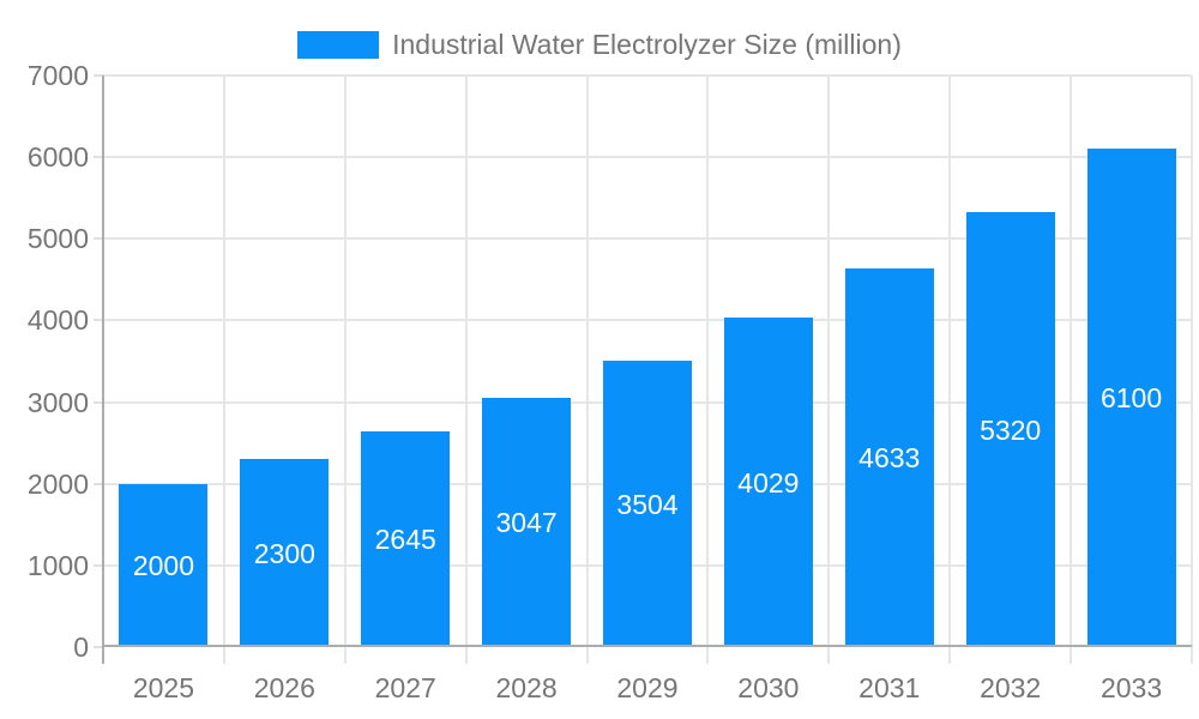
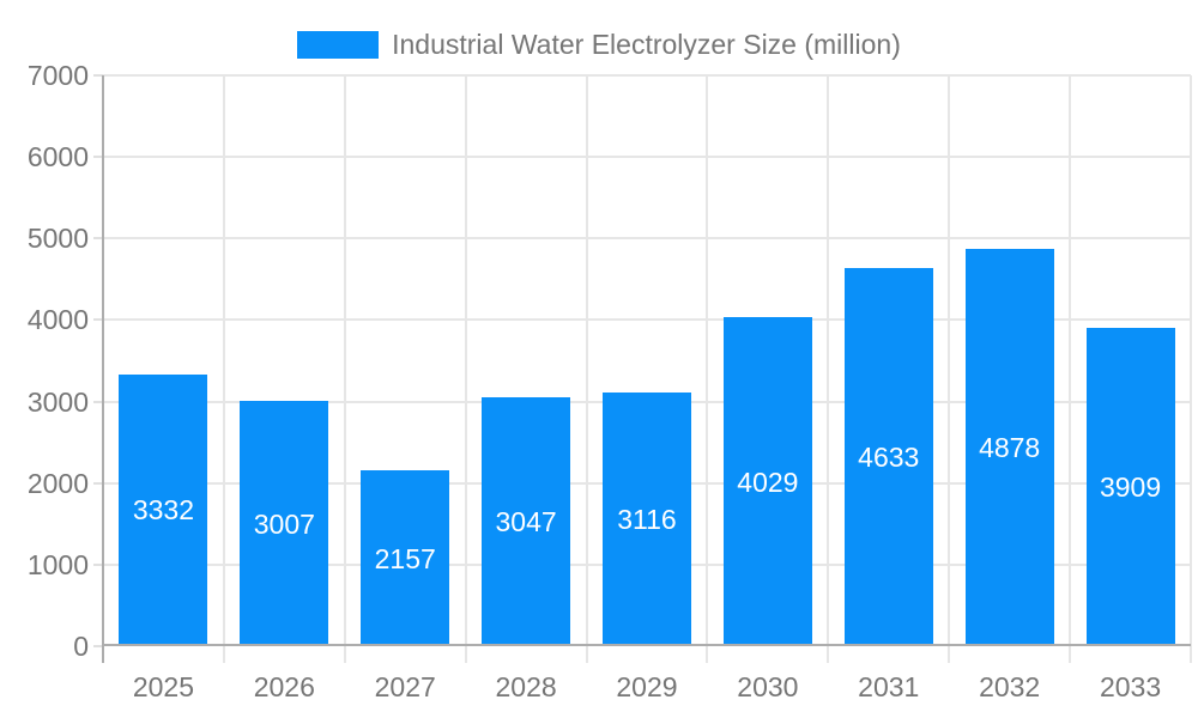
2025: 2000 -> 3332
2026: 2300 -> 3007
2027: 2645 -> 2157
2029: 3504 -> 3116
2032: 5320 -> 4878
2033: 6100 -> 3909
